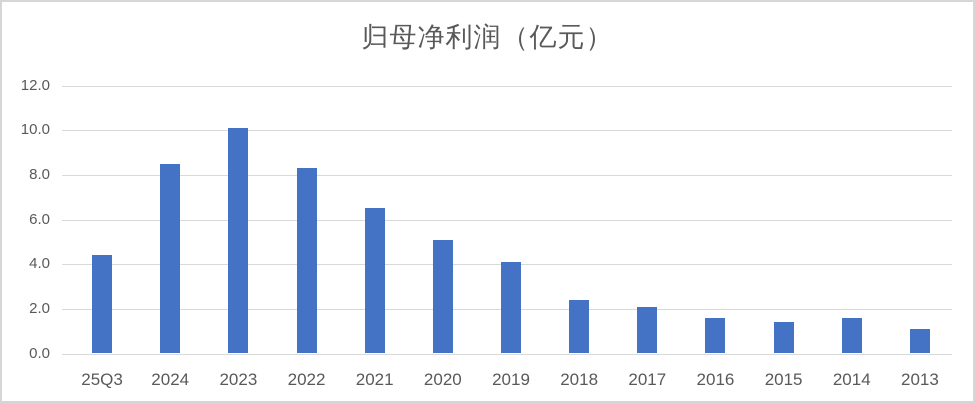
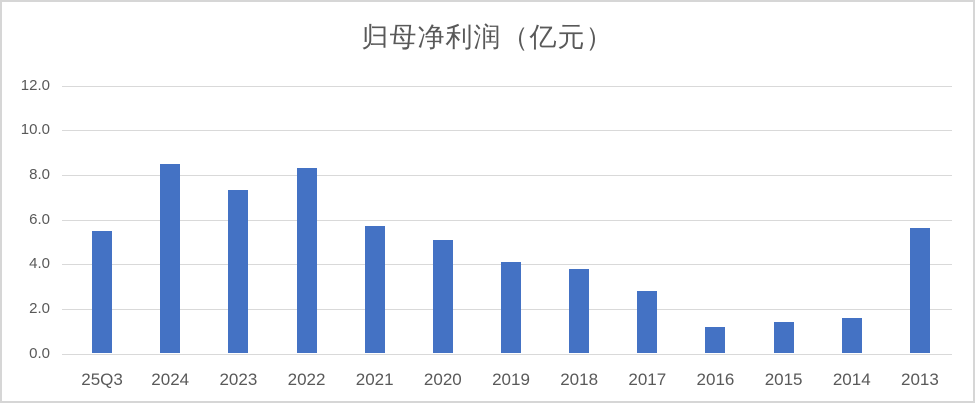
25Q3: 4.4 -> 5.5
2023: 10.1 -> 7.3
2021: 6.5 -> 5.7
2018: 2.4 -> 3.8
2017: 2.1 -> 2.8
2016: 1.6 -> 1.2
2013: 1.1 -> 5.6
